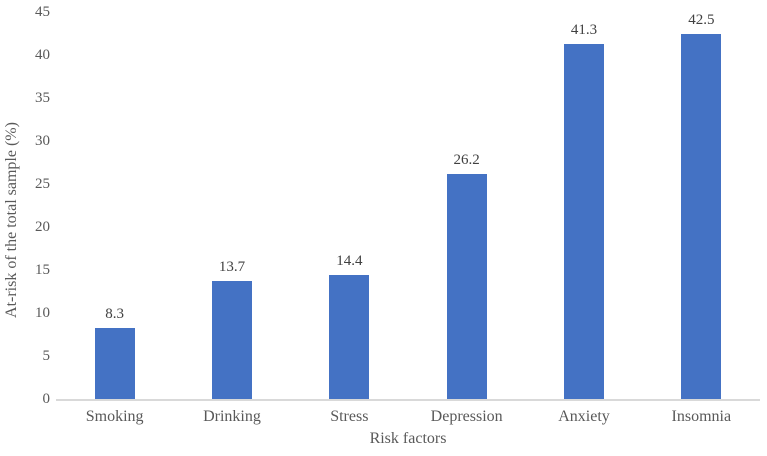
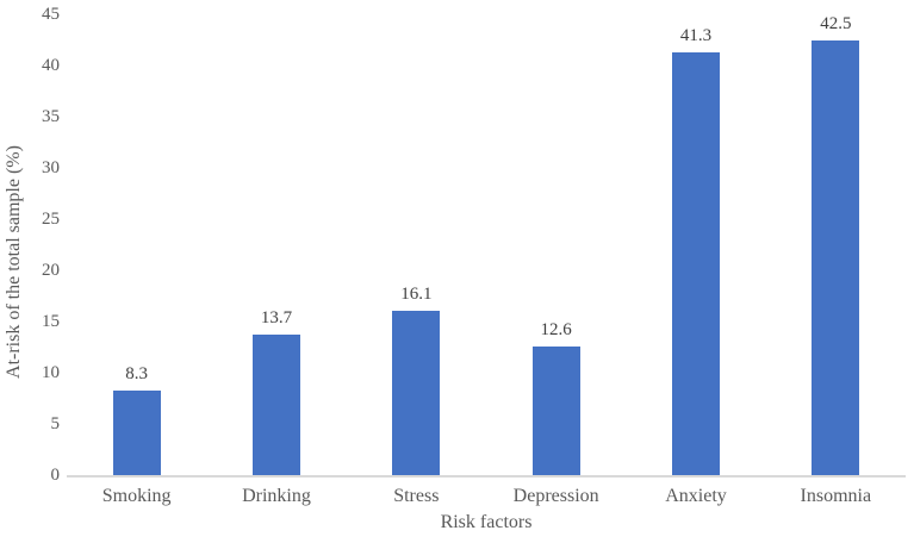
Stress: 14.4 -> 16.1
Depression: 26.2 -> 12.6
